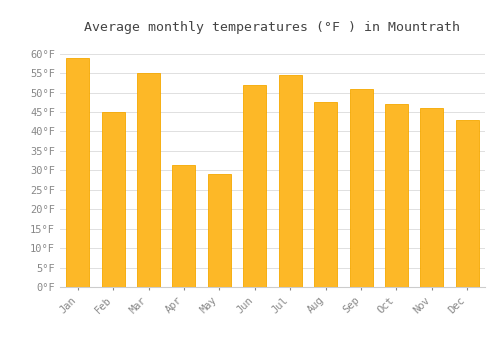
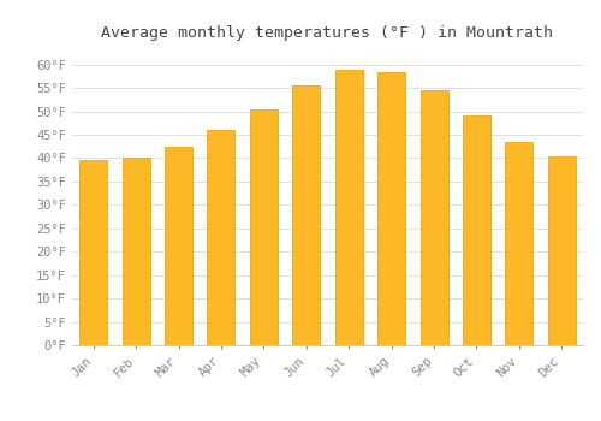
Jan: 59.0°F -> 39.5°F
Feb: 45.0°F -> 40.0°F
Mar: 55.0°F -> 42.5°F
Apr: 31.5°F -> 46.0°F
May: 29.0°F -> 50.5°F
Jun: 52.0°F -> 55.5°F
Jul: 54.5°F -> 59.0°F
Aug: 47.5°F -> 58.5°F
Sep: 51.0°F -> 54.5°F
Oct: 47.0°F -> 49.0°F
Nov: 46.0°F -> 43.5°F
Dec: 43.0°F -> 40.5°F
